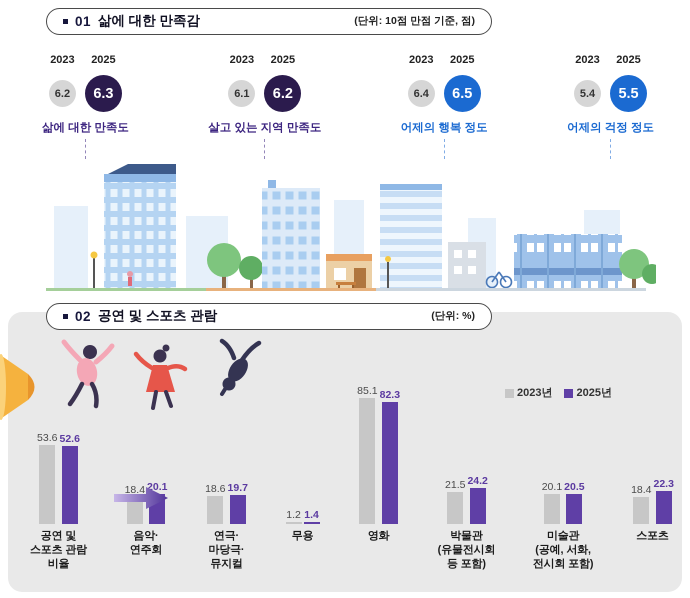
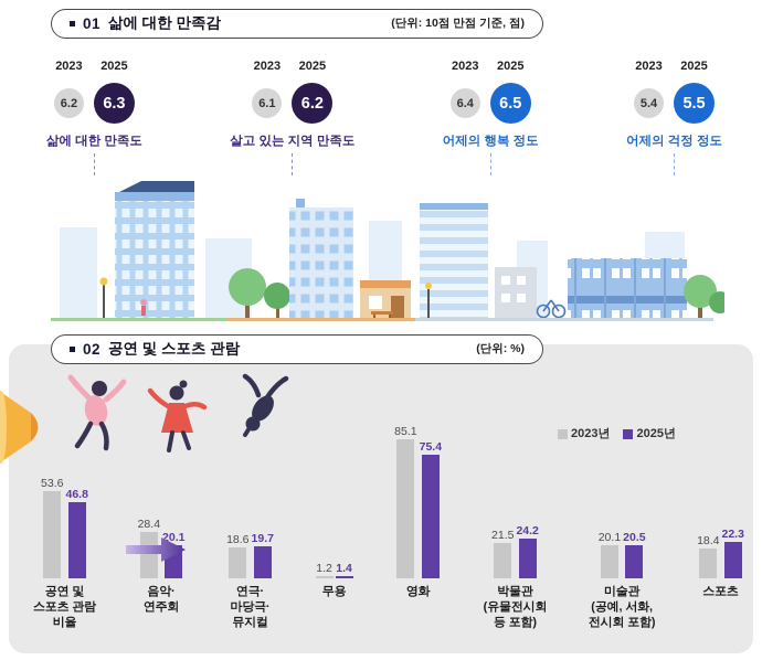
2025년/공연 및 스포츠 관람 비율: 52.6 -> 46.8
2023년/음악· 연주회: 18.4 -> 28.4
2025년/영화: 82.3 -> 75.4
